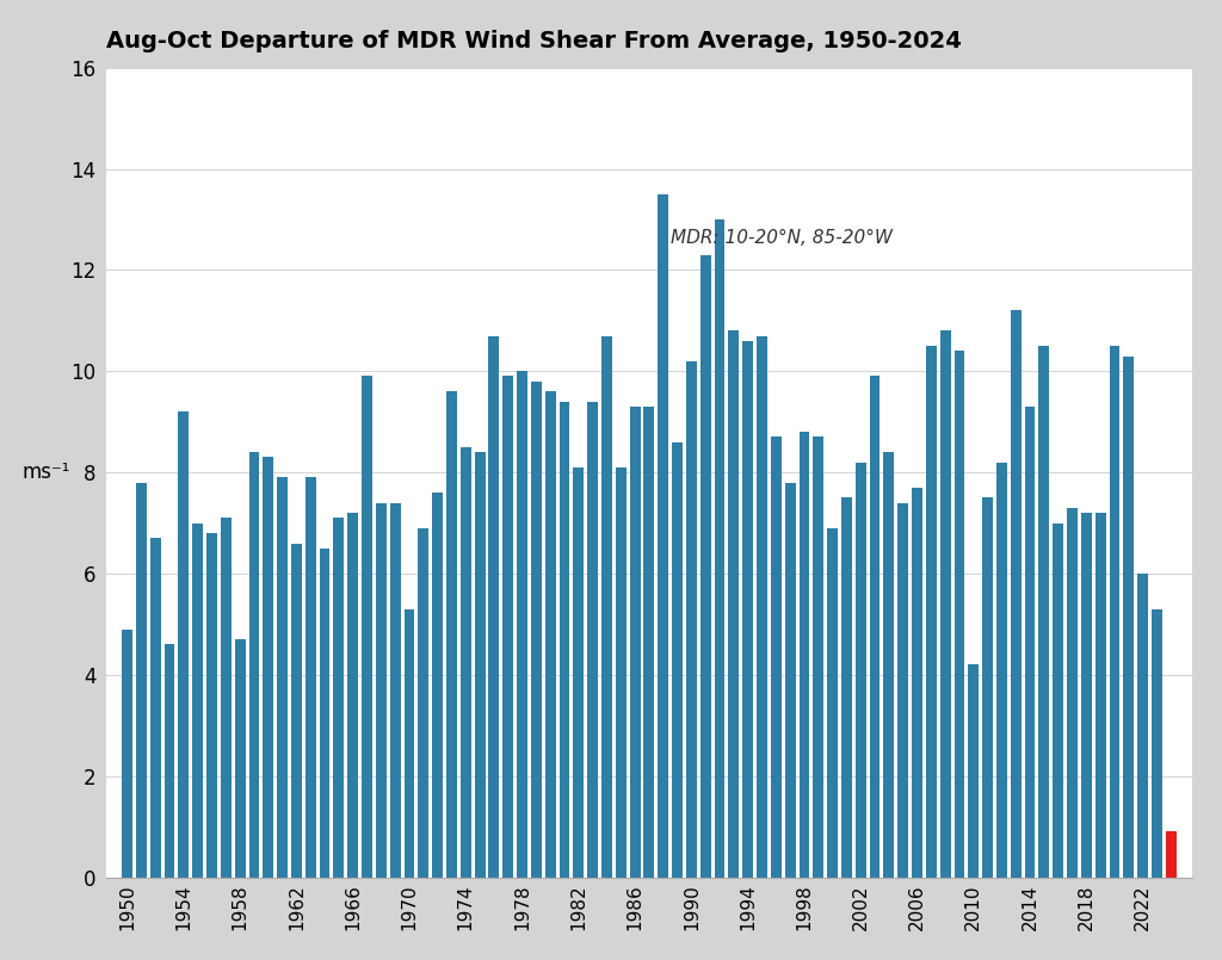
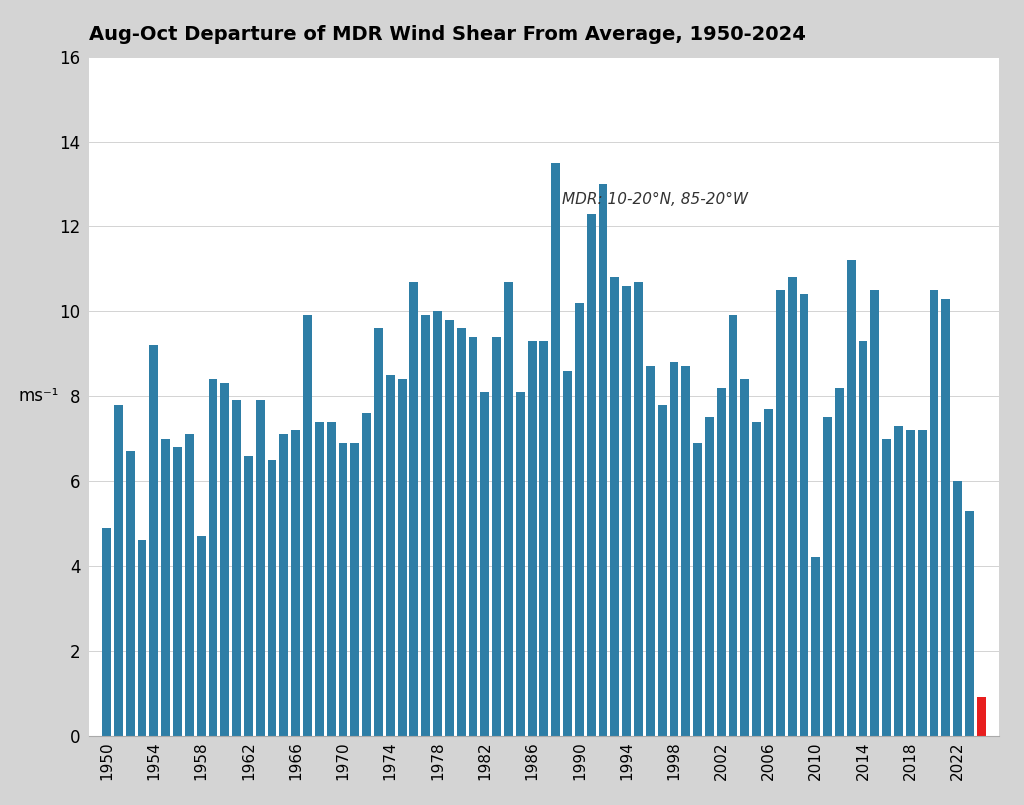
1970: 5.3 -> 6.9
